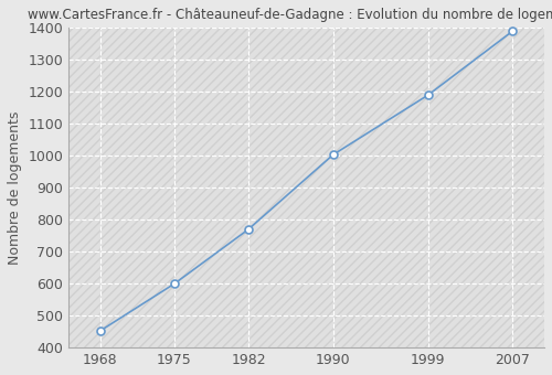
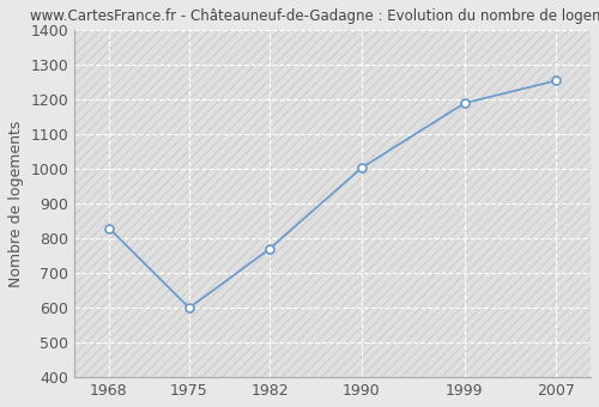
1968: 453 -> 830
2007: 1390 -> 1255
